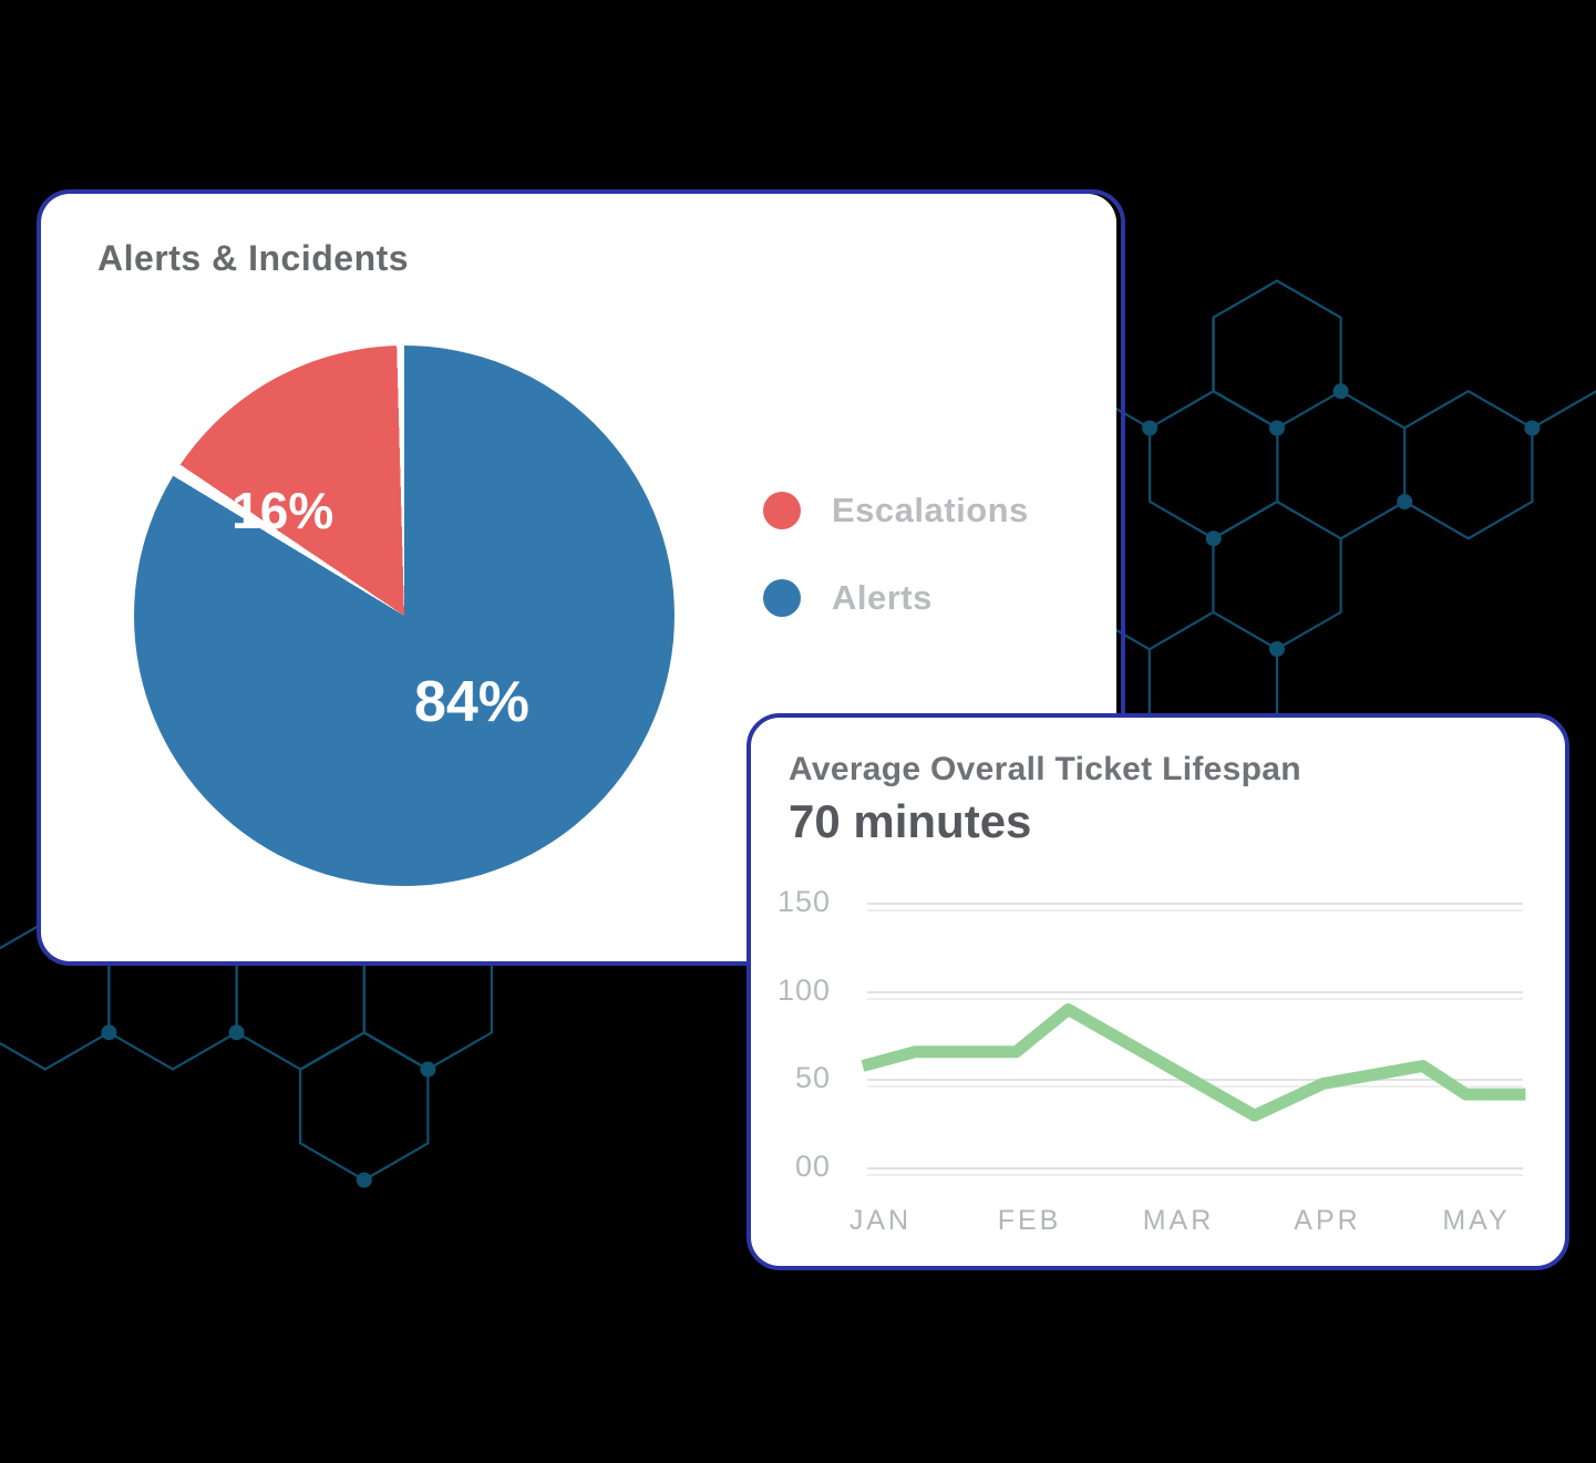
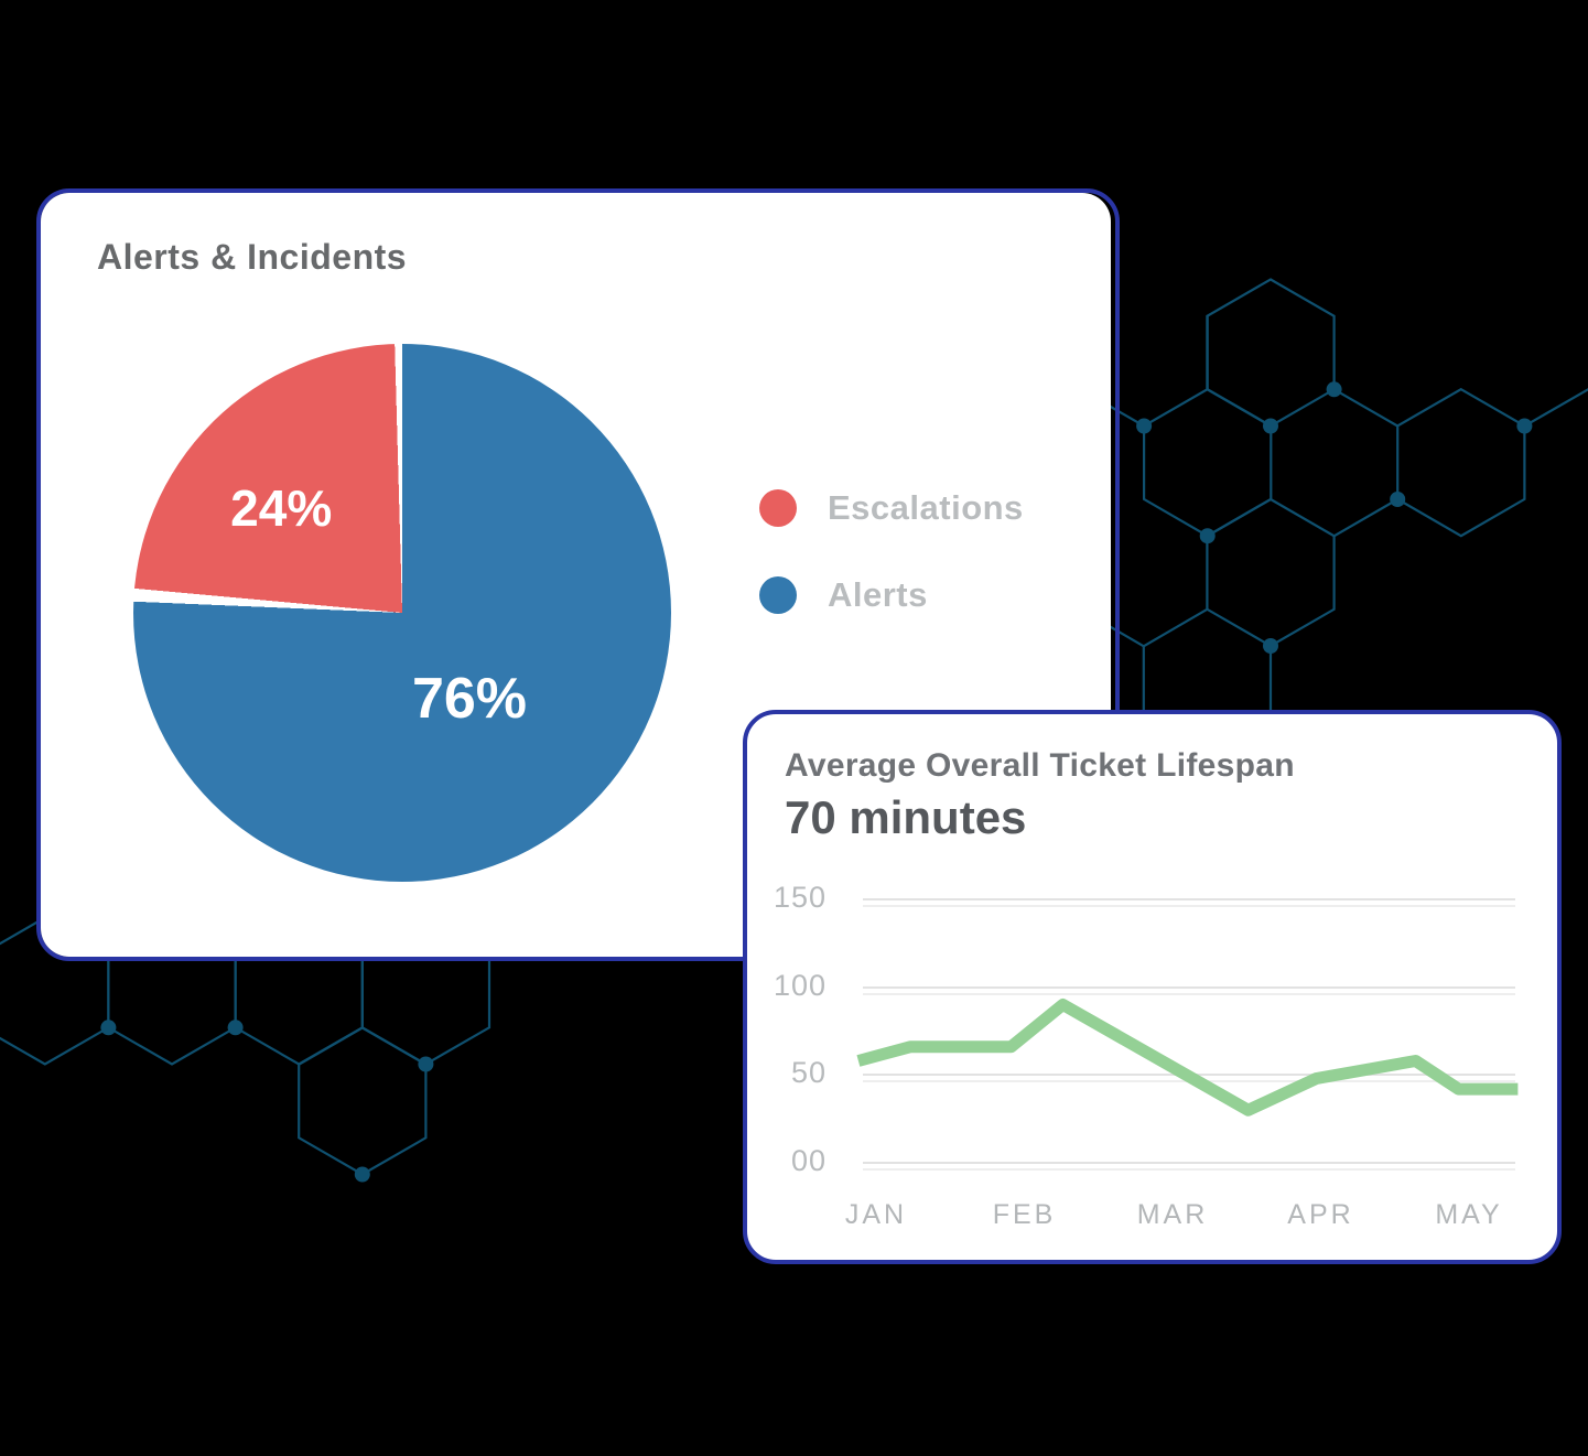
Alerts & Incidents/Escalations: 16% -> 24%
Alerts & Incidents/Alerts: 84% -> 76%
